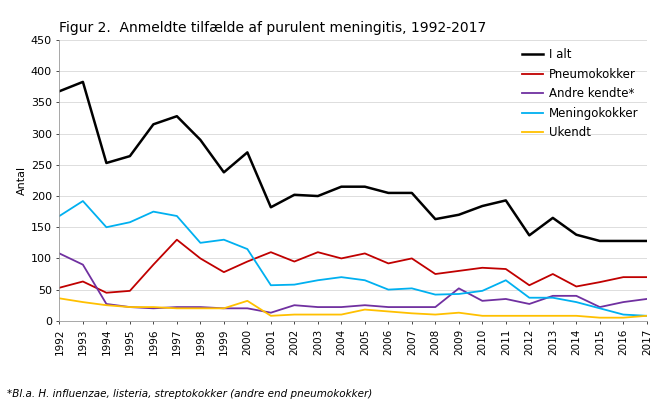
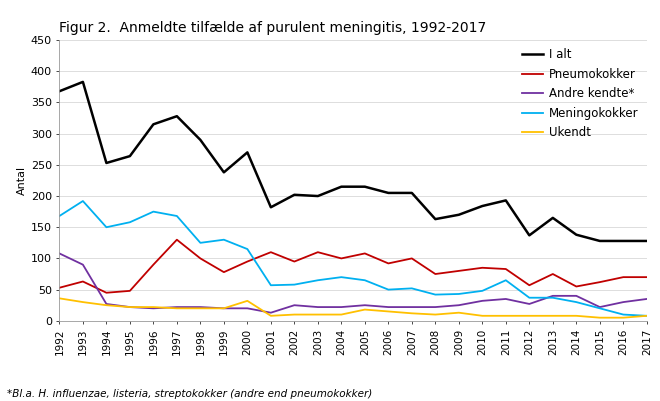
Andre kendte*/2009: 52 -> 25
